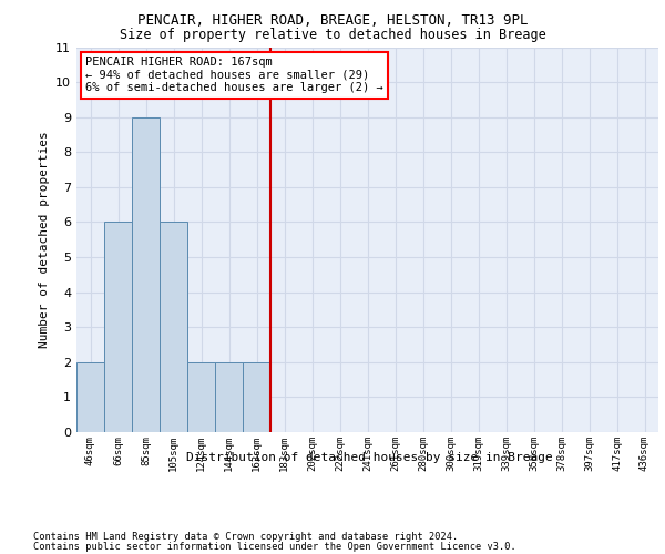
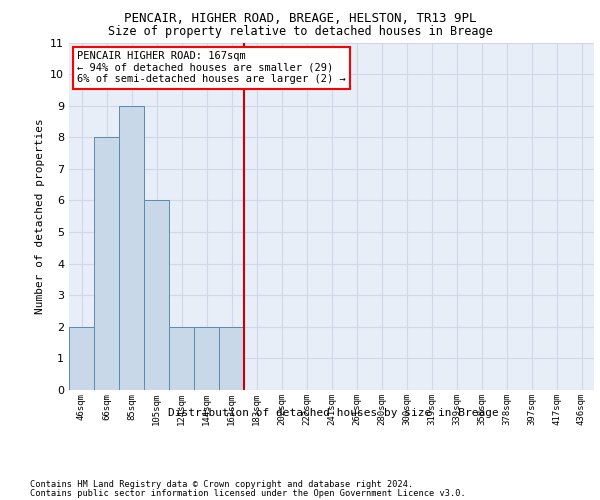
66sqm: 6 -> 8
